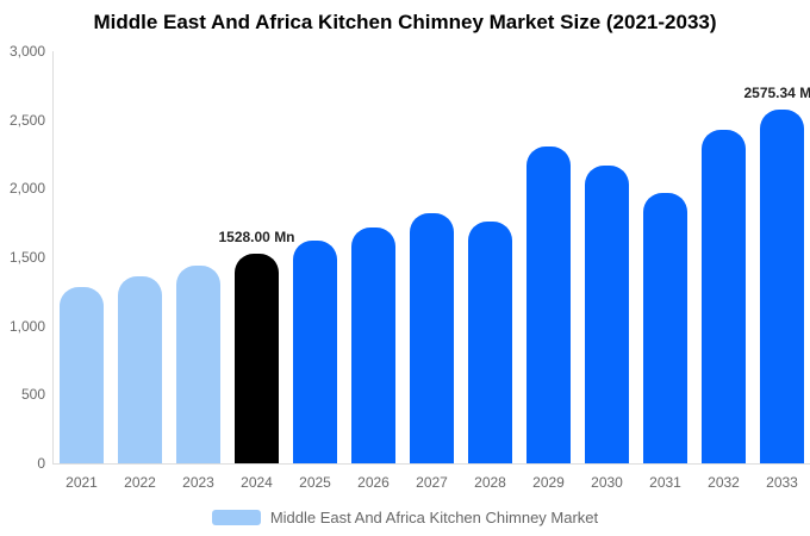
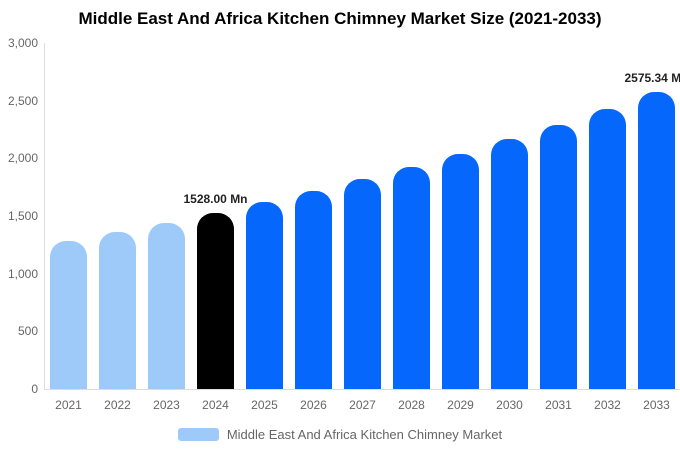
2028: 1760 -> 1930
2029: 2310 -> 2040
2031: 1970 -> 2290
